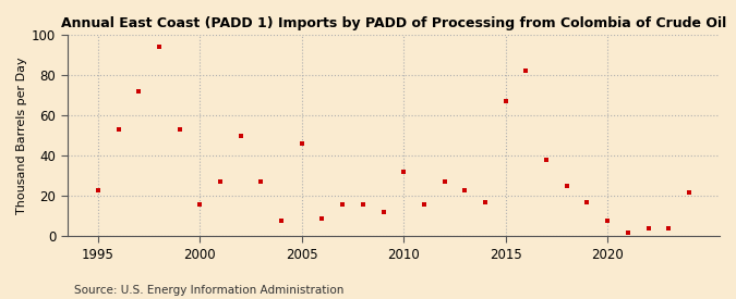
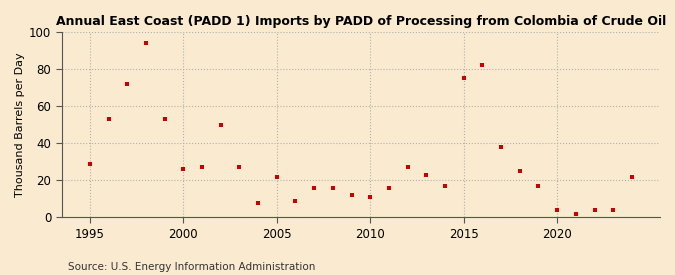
1995: 23 -> 29
2000: 16 -> 26
2005: 46 -> 22
2010: 32 -> 11
2015: 67 -> 75
2020: 8 -> 4
